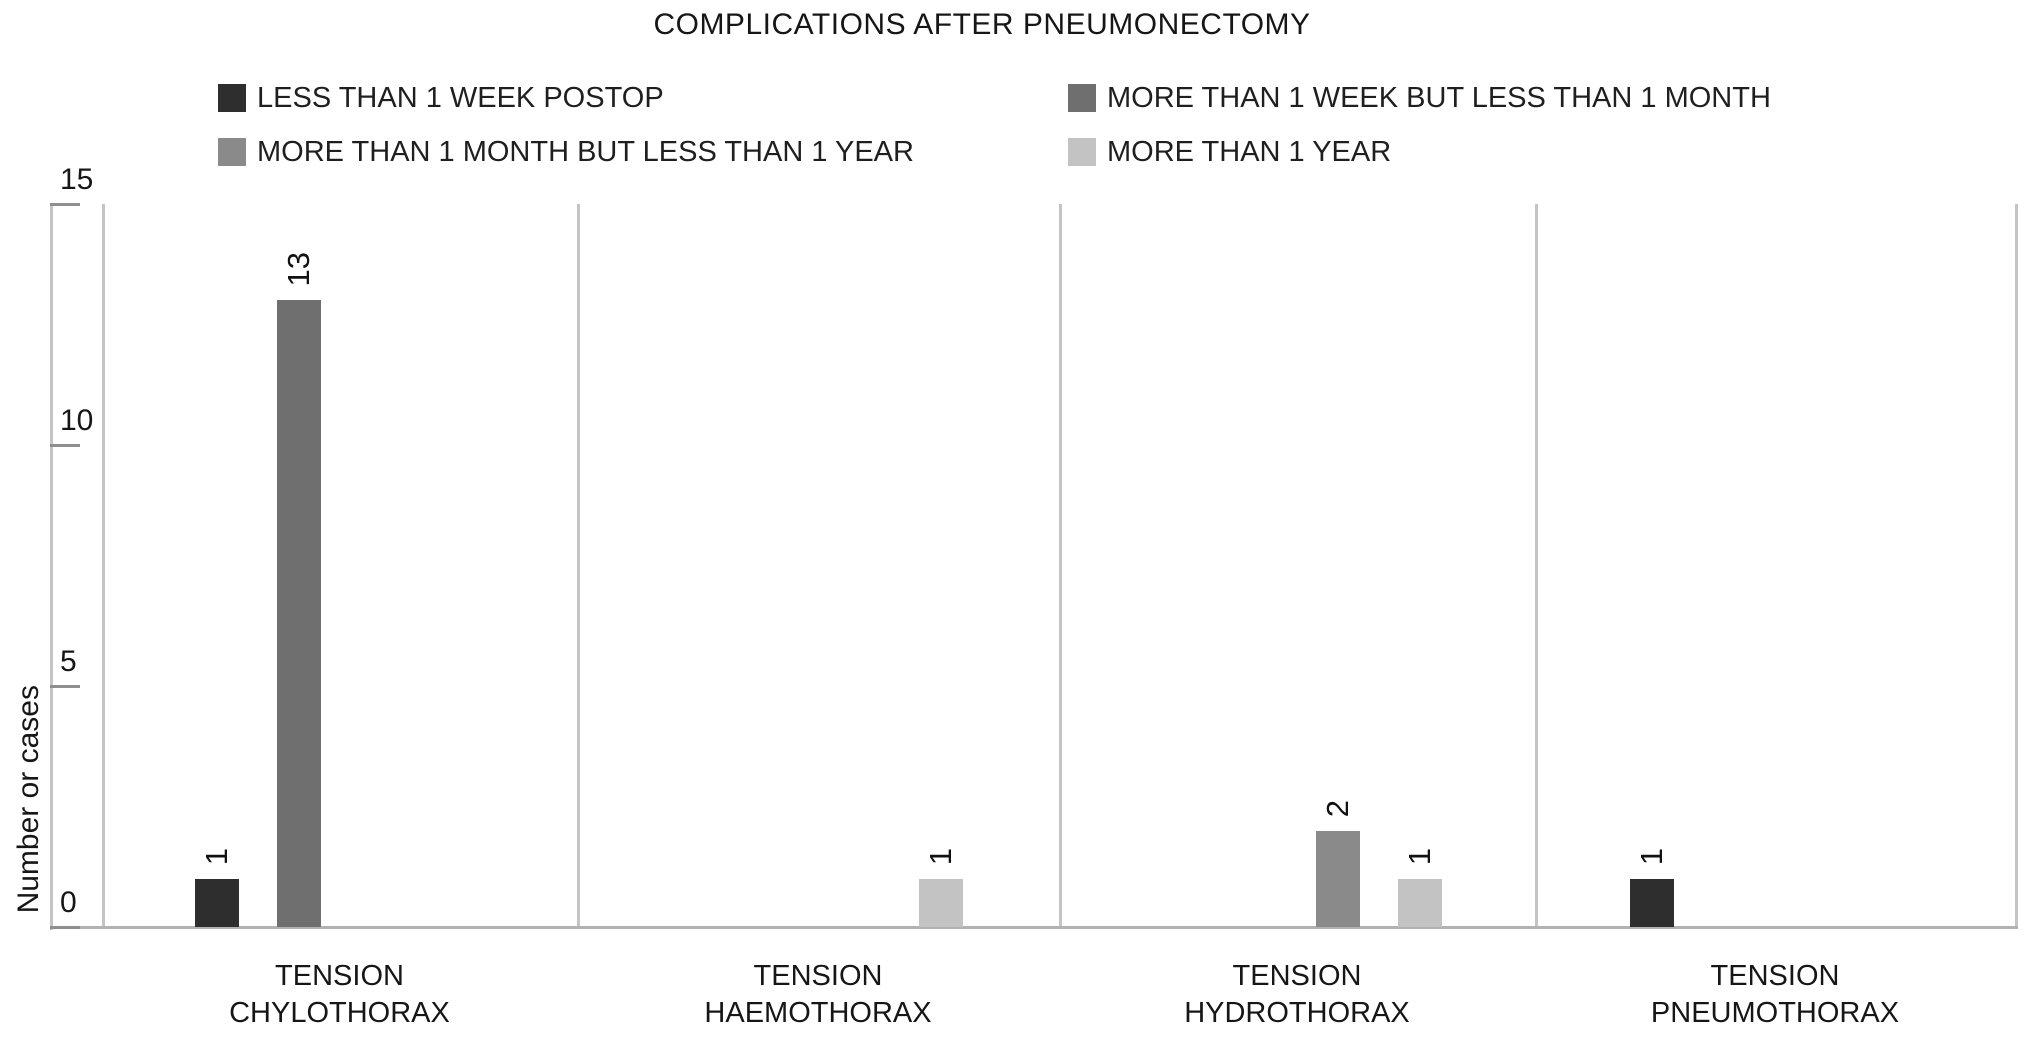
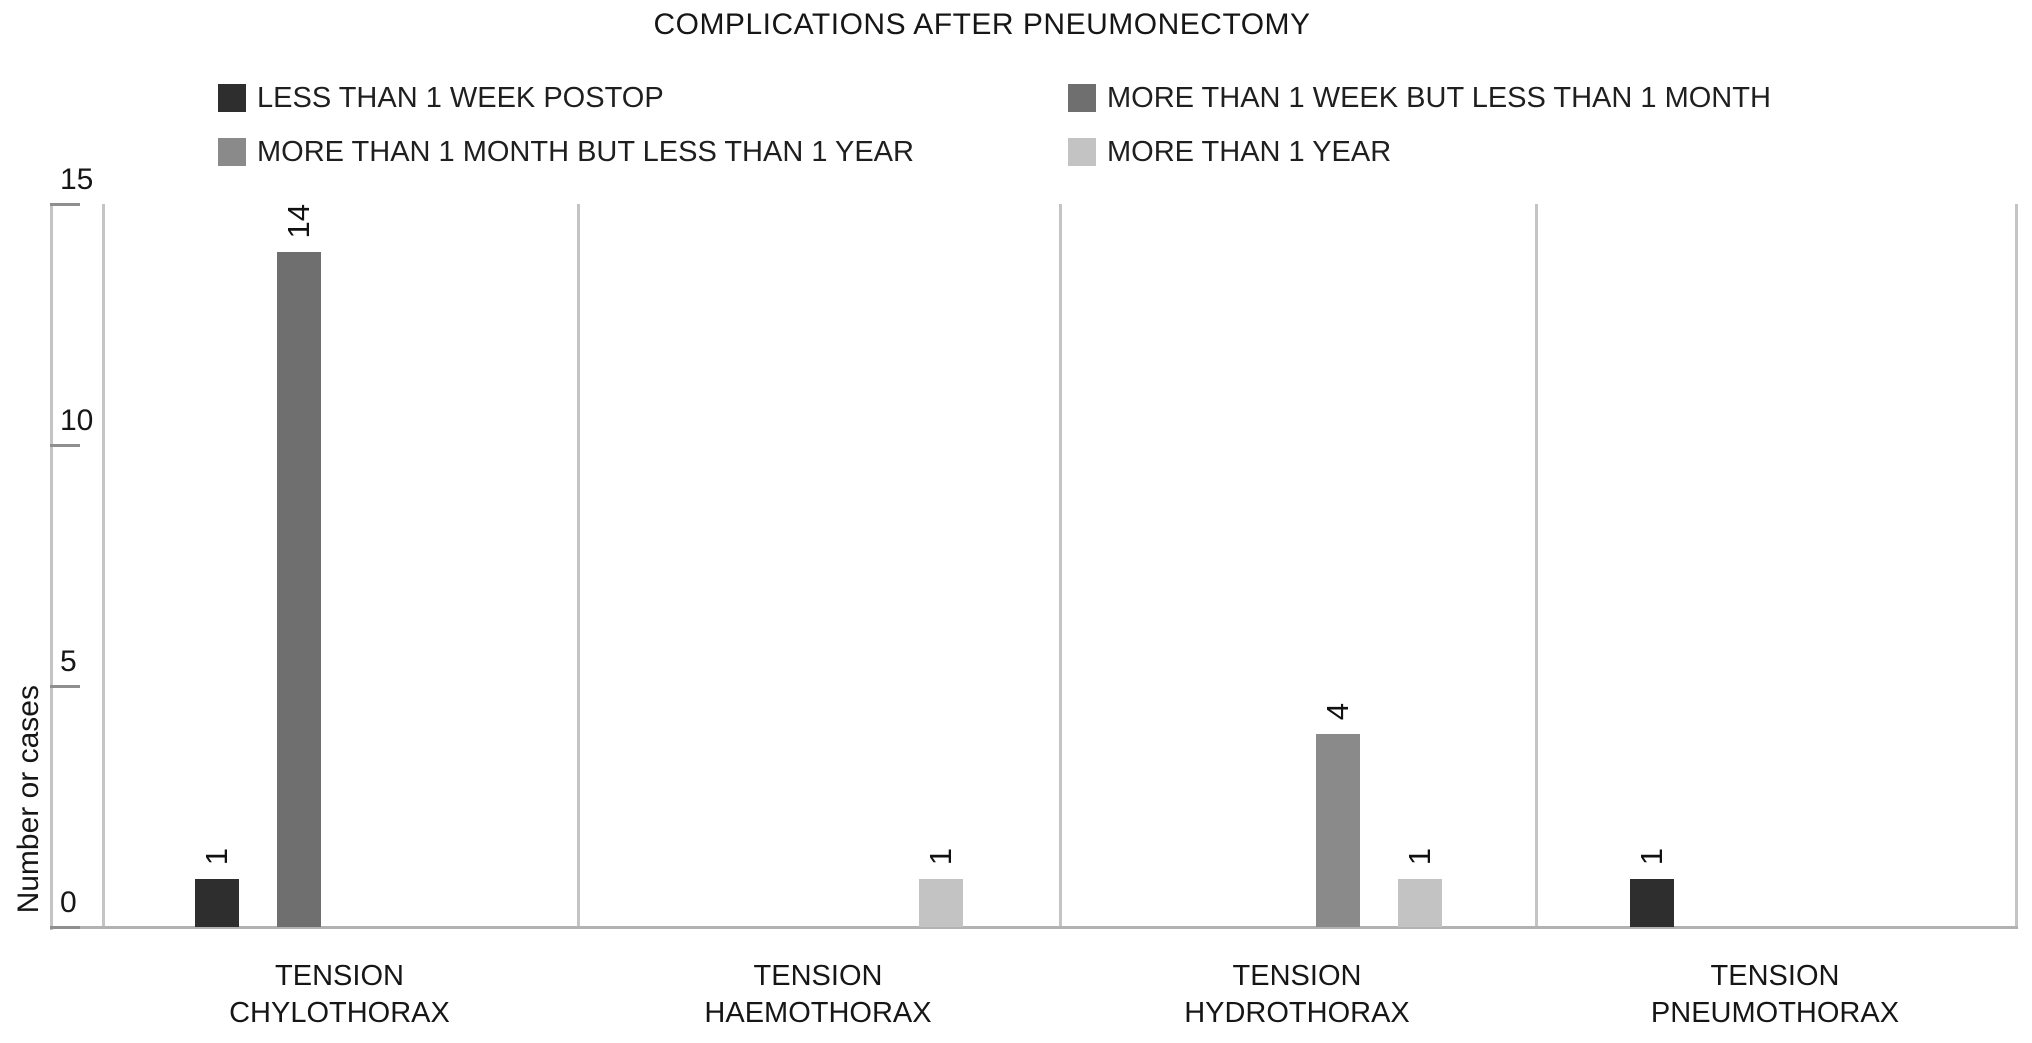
MORE THAN 1 WEEK BUT LESS THAN 1 MONTH/TENSION CHYLOTHORAX: 13 -> 14
MORE THAN 1 MONTH BUT LESS THAN 1 YEAR/TENSION HYDROTHORAX: 2 -> 4
